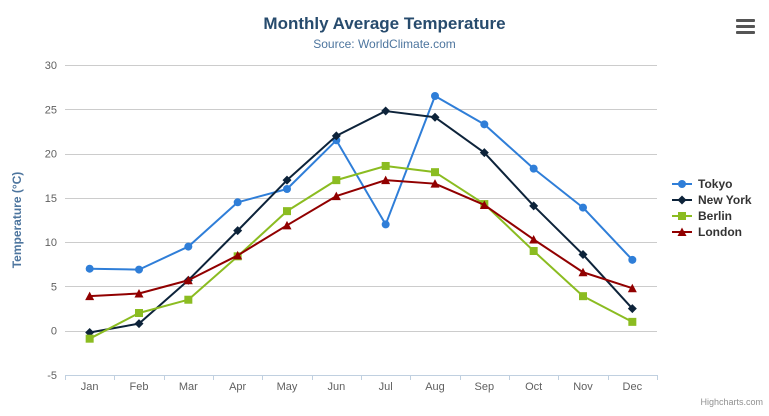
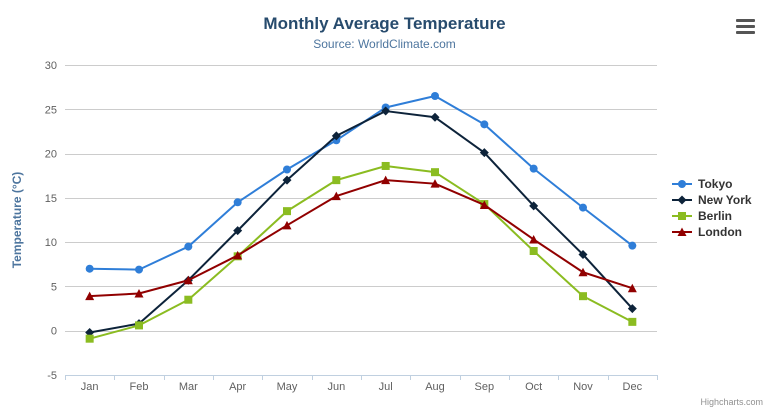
Berlin/Feb: 2 -> 1
Tokyo/May: 16 -> 18
Tokyo/Jul: 12 -> 25
Tokyo/Dec: 8 -> 10
